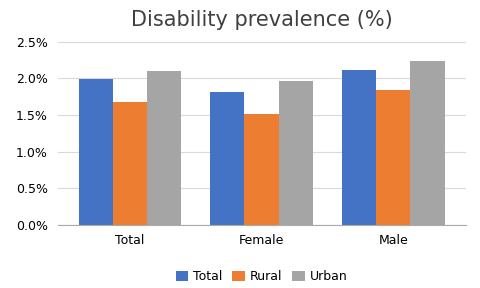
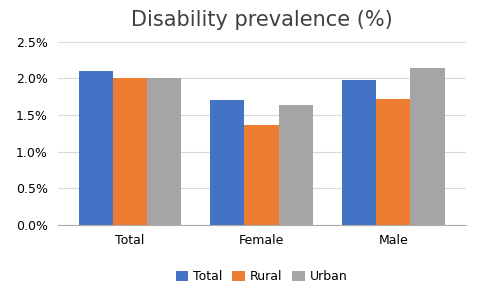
Total/Total: 1.99% -> 2.10%
Rural/Total: 1.68% -> 2.00%
Urban/Total: 2.10% -> 2.00%
Total/Female: 1.82% -> 1.70%
Rural/Female: 1.52% -> 1.36%
Urban/Female: 1.97% -> 1.64%
Total/Male: 2.11% -> 1.98%
Rural/Male: 1.84% -> 1.72%
Urban/Male: 2.24% -> 2.14%
